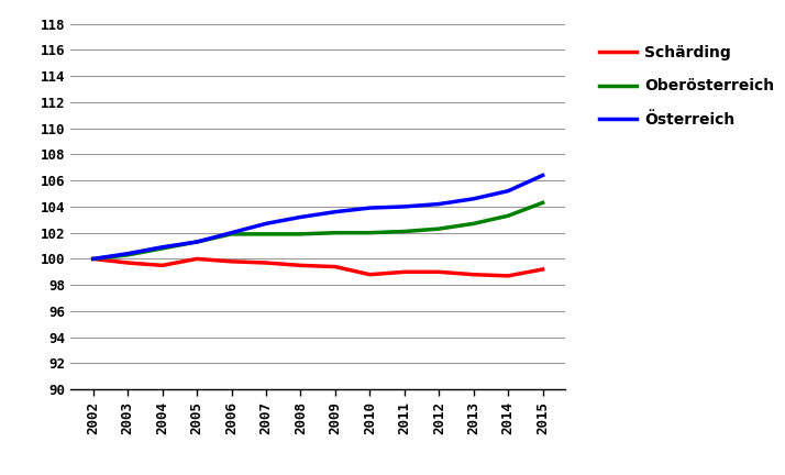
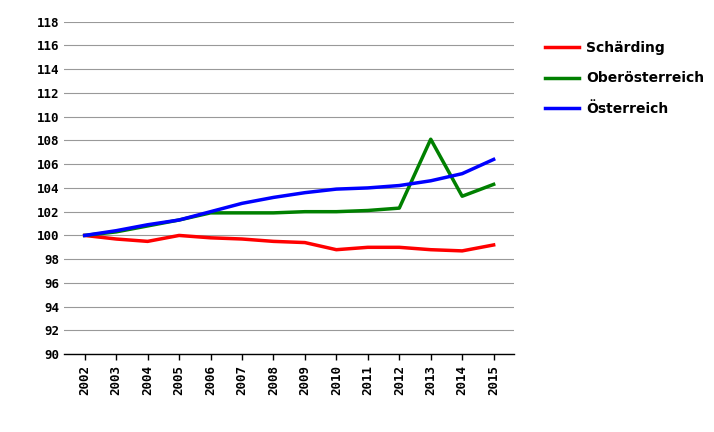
Oberösterreich/2013: 102.7 -> 108.1
